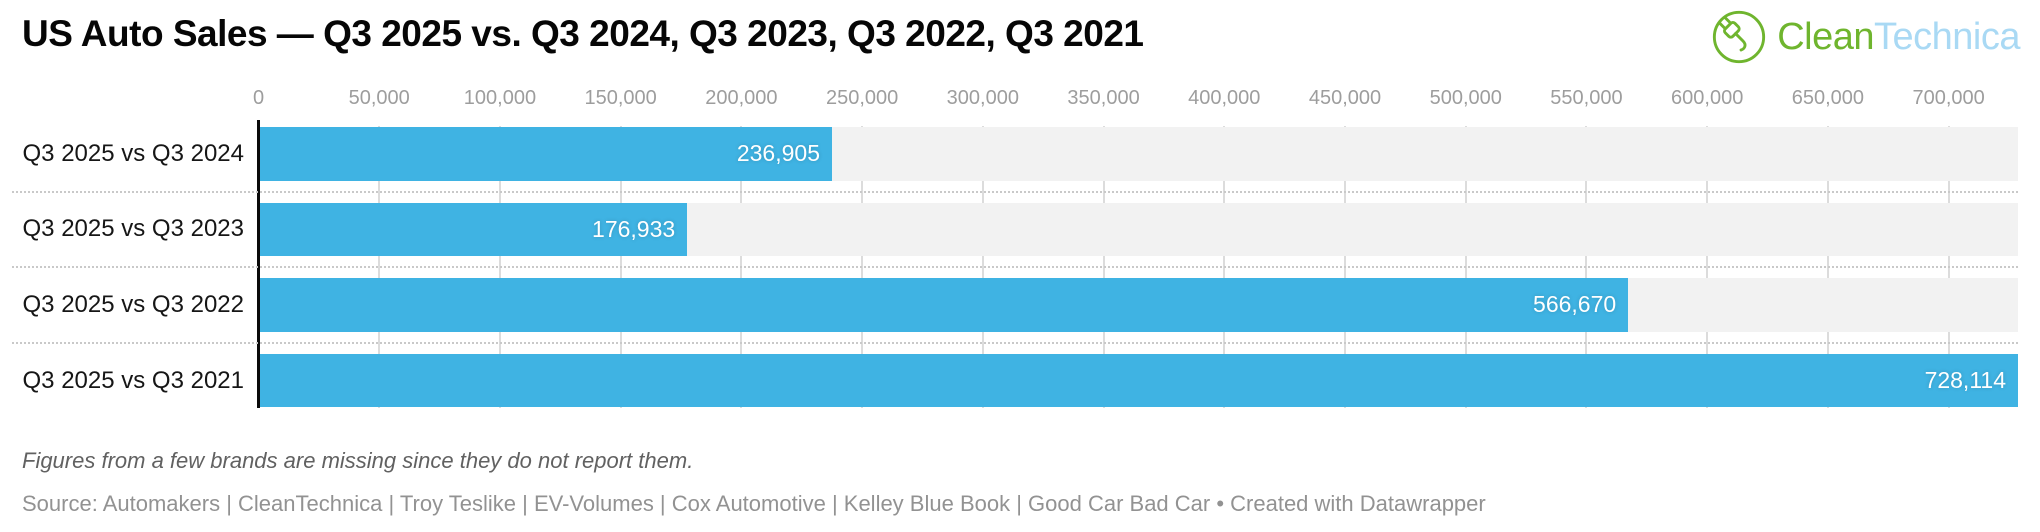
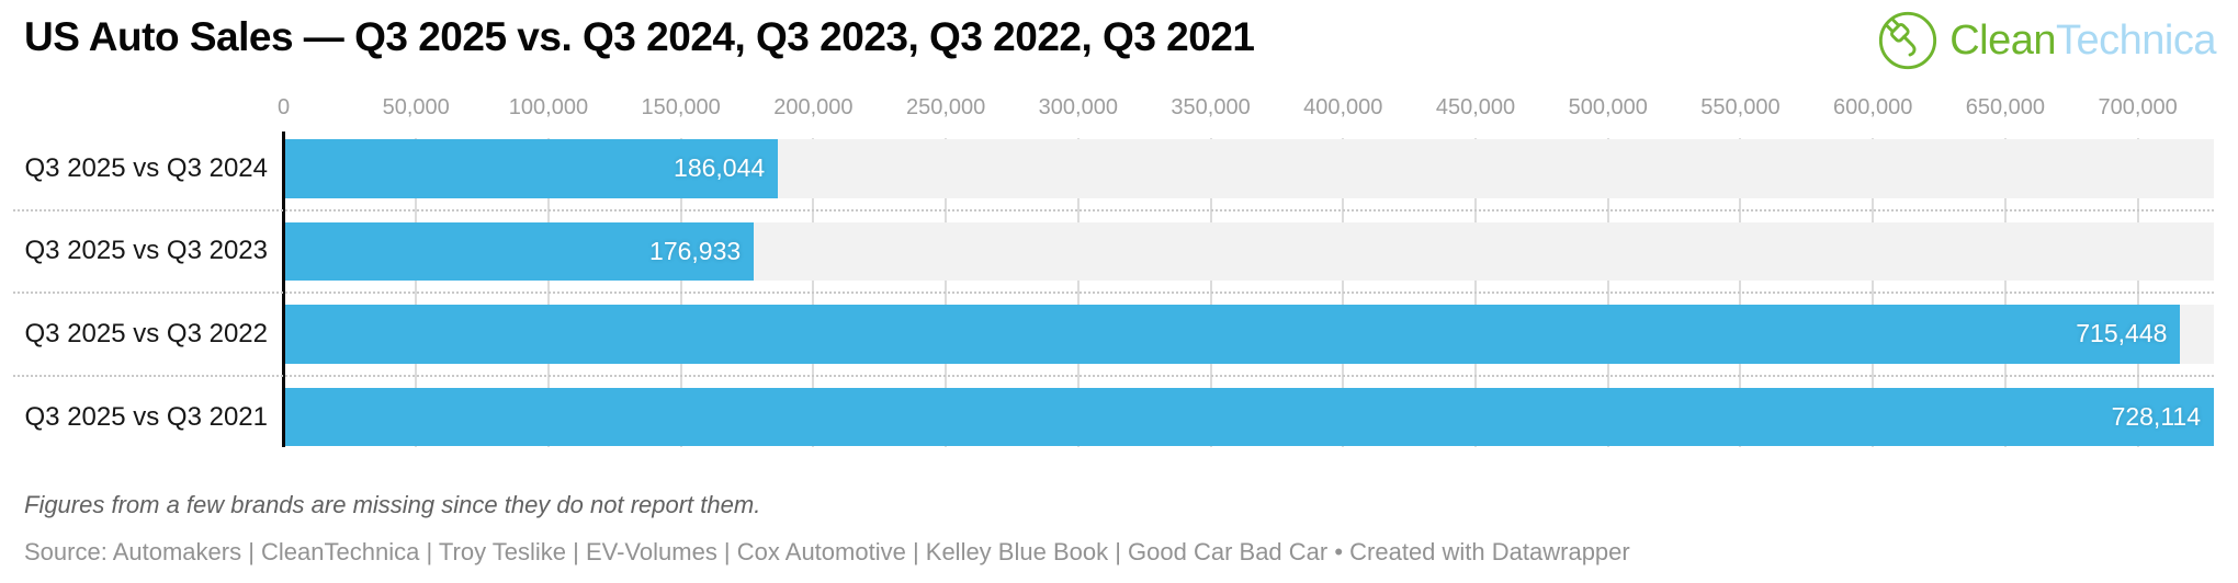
Q3 2025 vs Q3 2024: 236,905 -> 186,044
Q3 2025 vs Q3 2022: 566,670 -> 715,448
